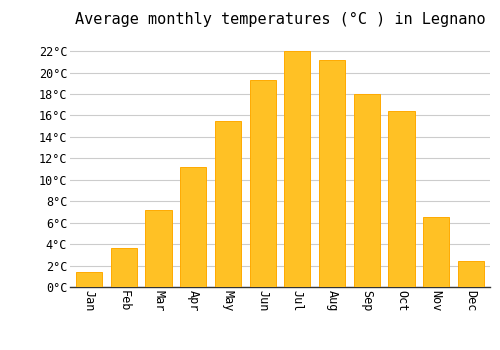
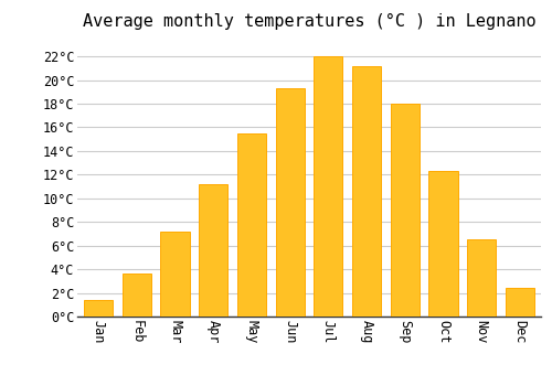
Oct: 16.4°C -> 12.3°C
